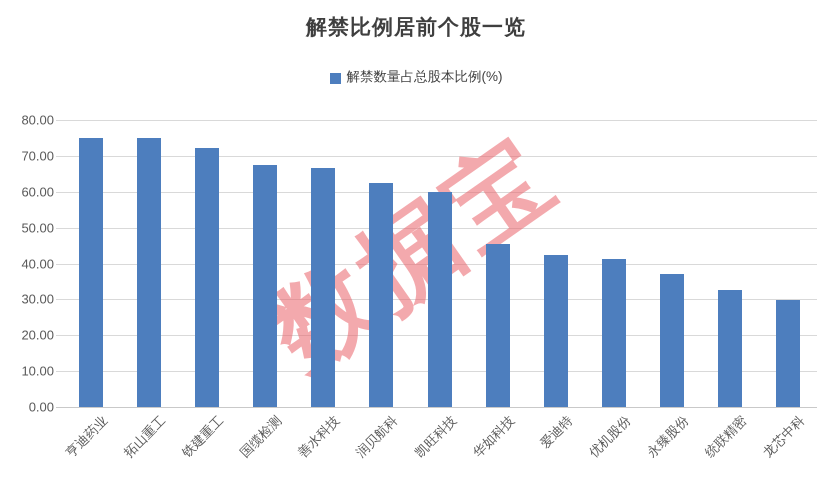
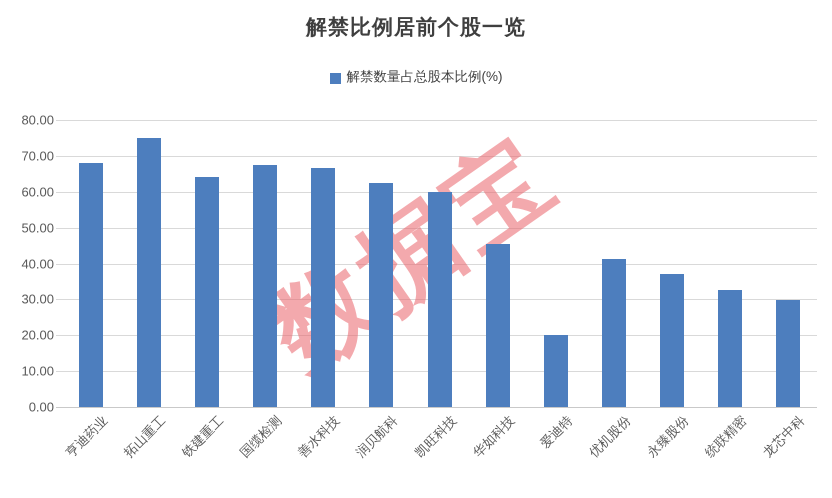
亨迪药业: 75 -> 68
铁建重工: 72 -> 64
爱迪特: 42 -> 20
